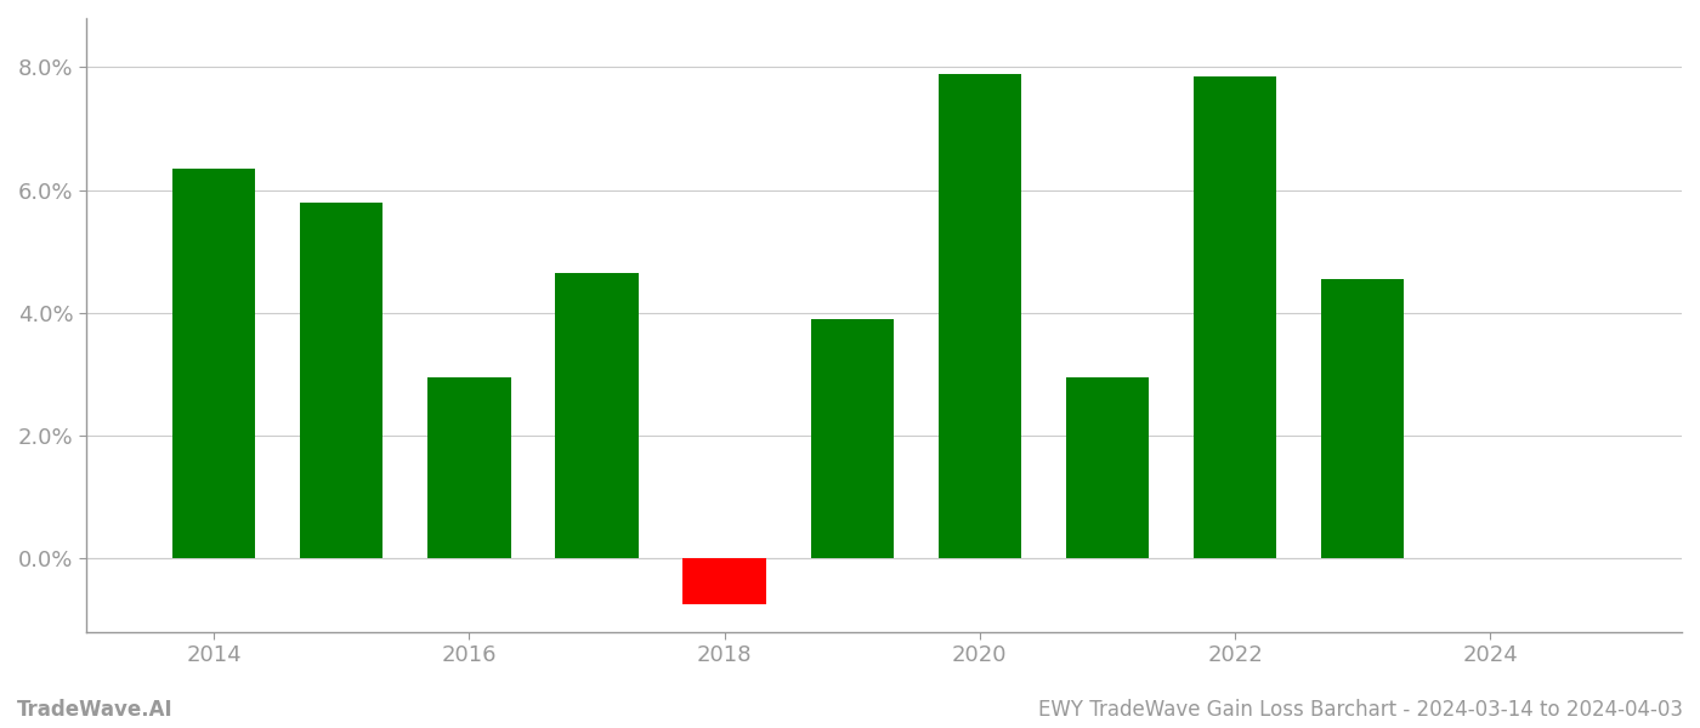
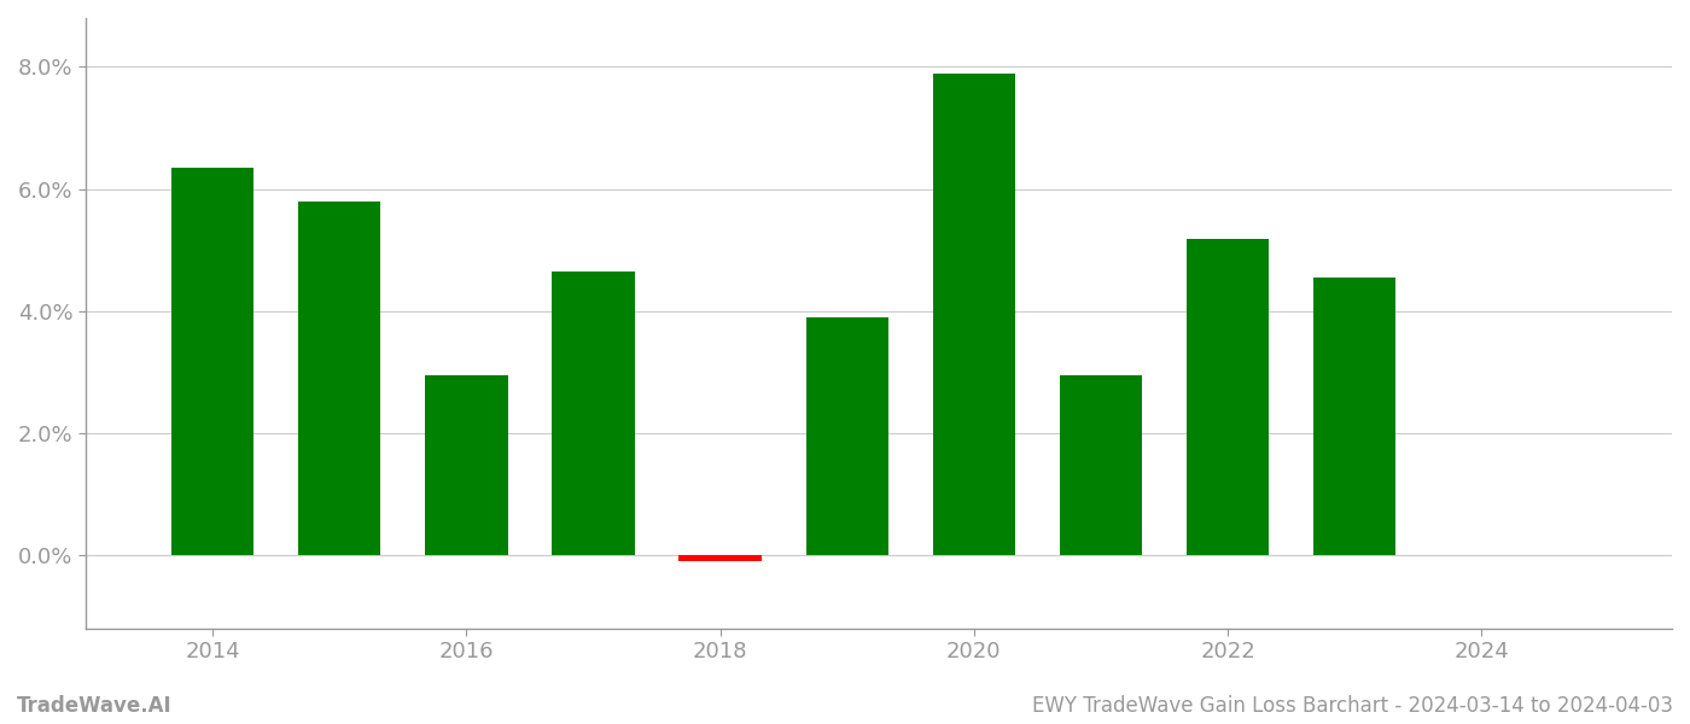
2018: -0.75% -> -0.10%
2022: 7.85% -> 5.18%
